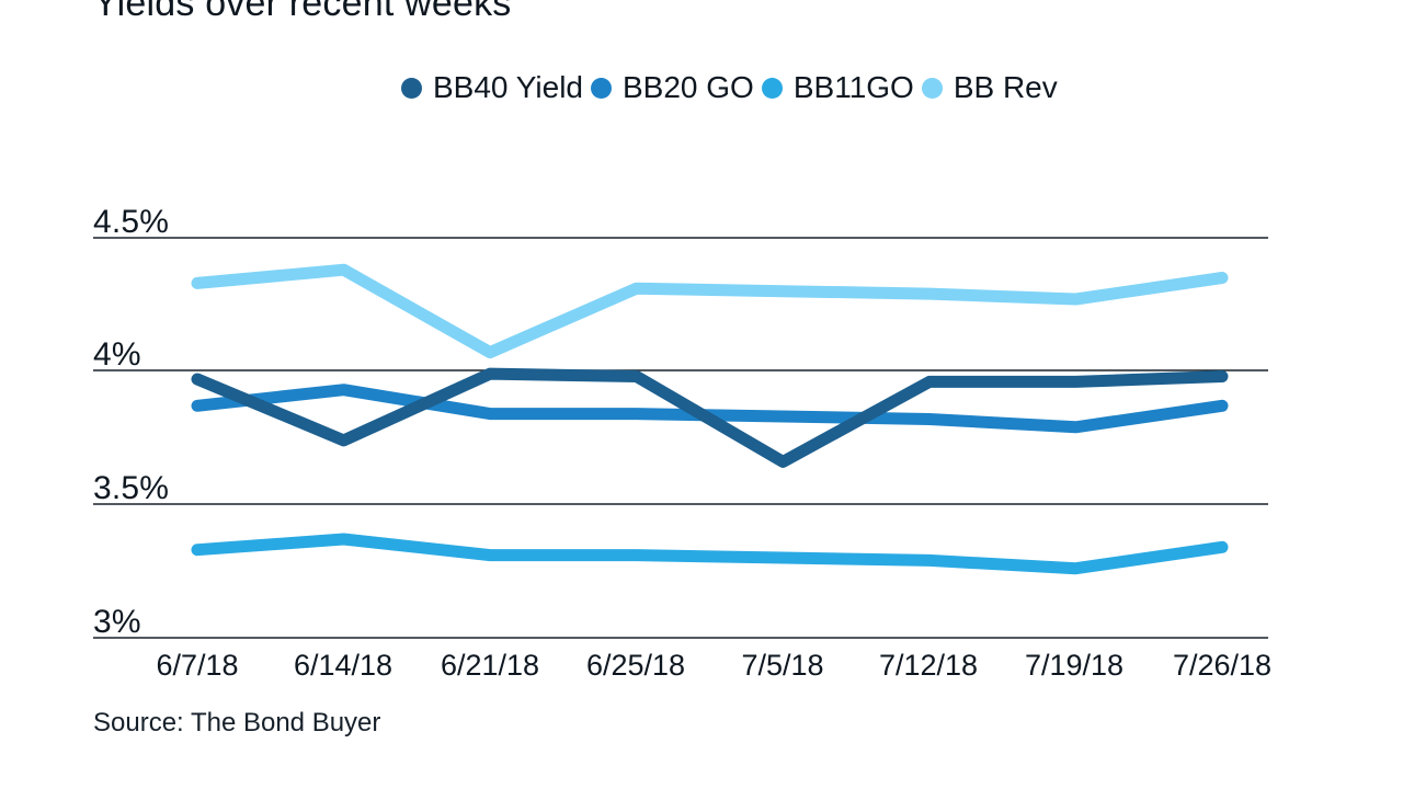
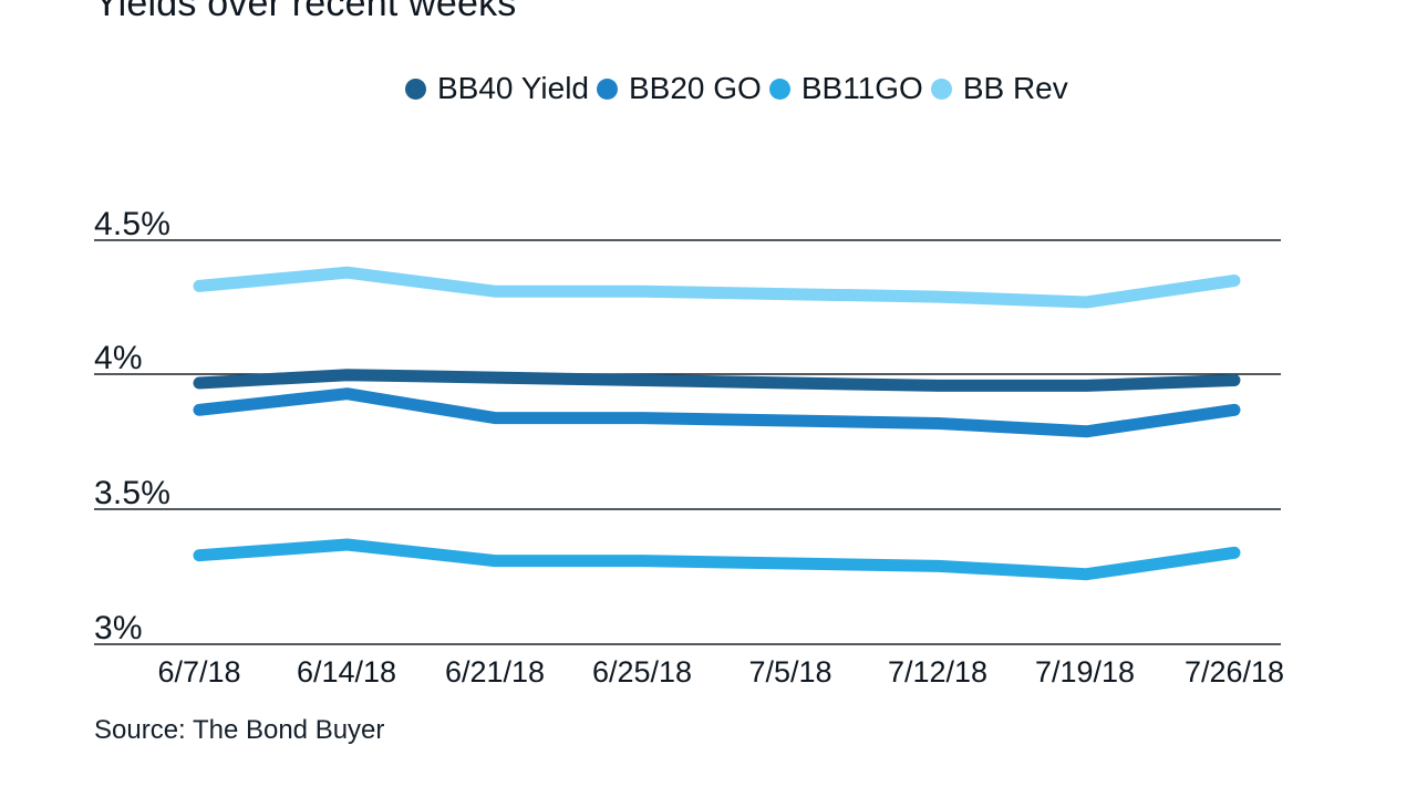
BB40 Yield/6/14/18: 3.74% -> 4.00%
BB Rev/6/21/18: 4.07% -> 4.31%
BB40 Yield/7/5/18: 3.66% -> 3.97%
